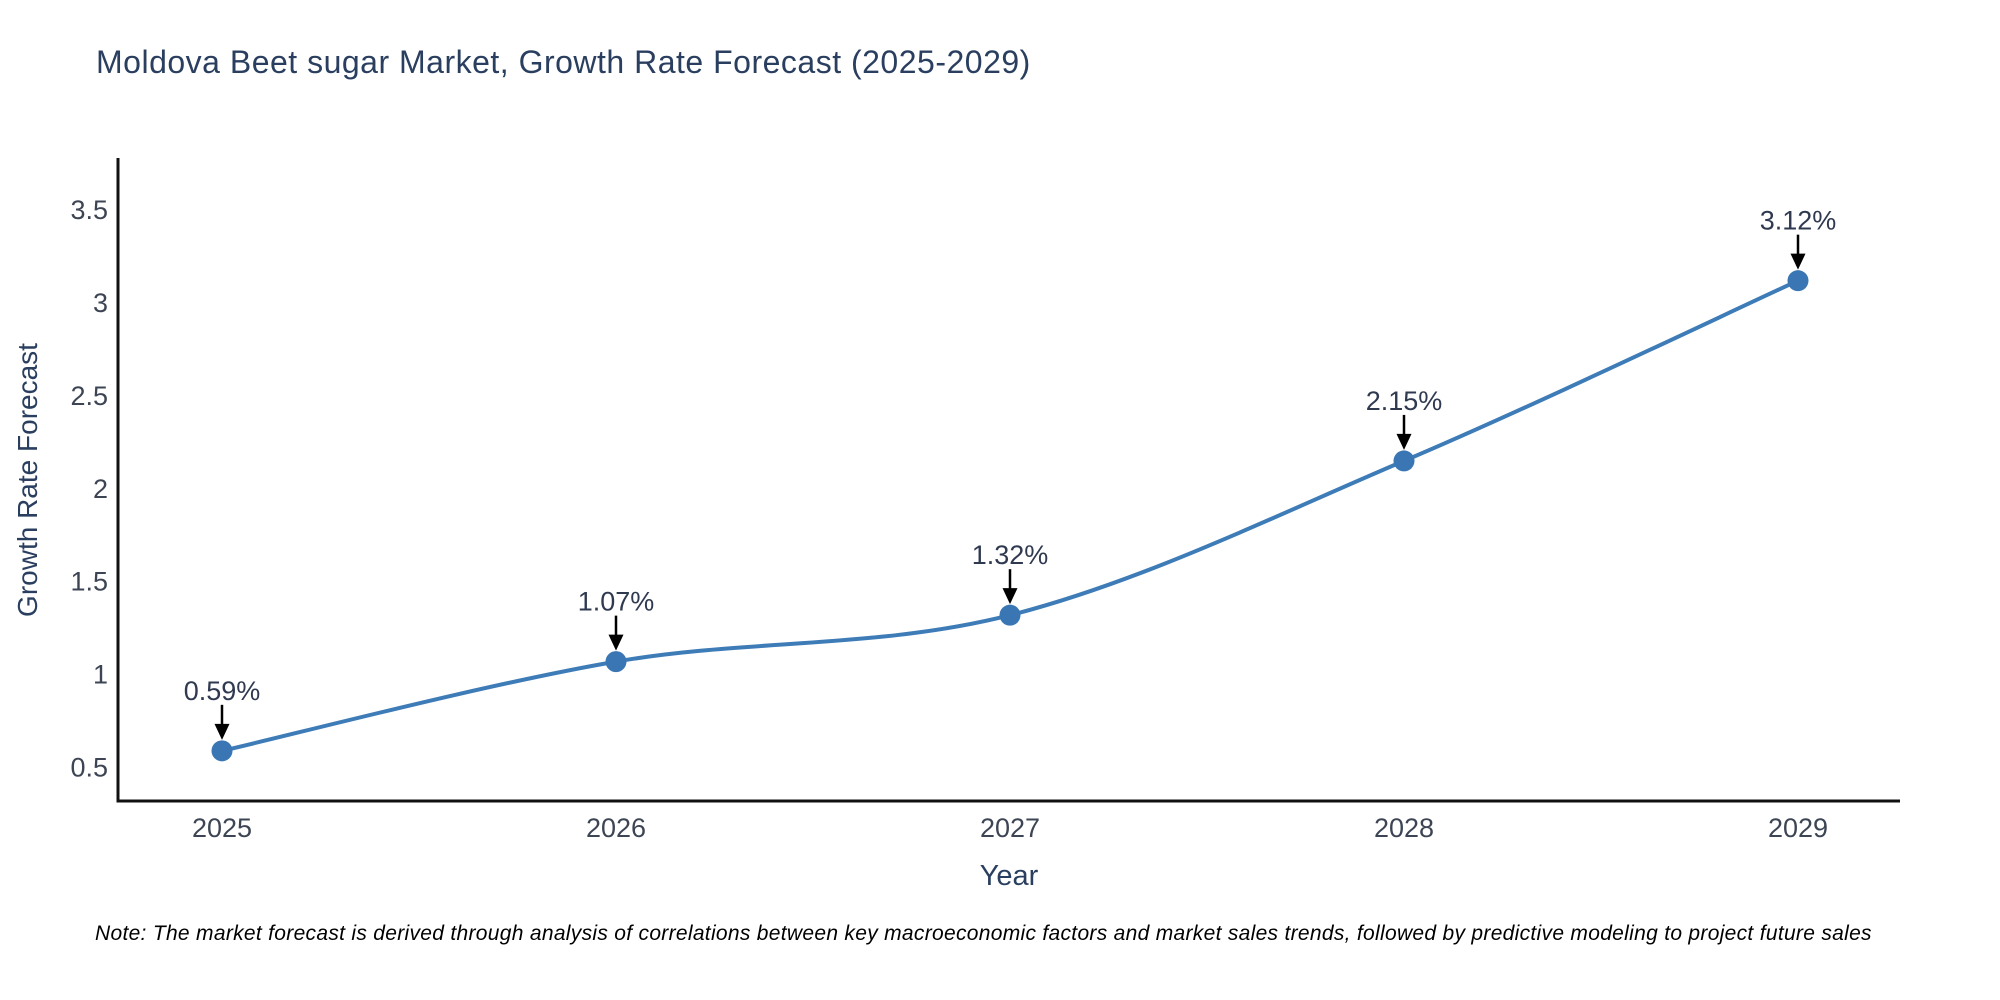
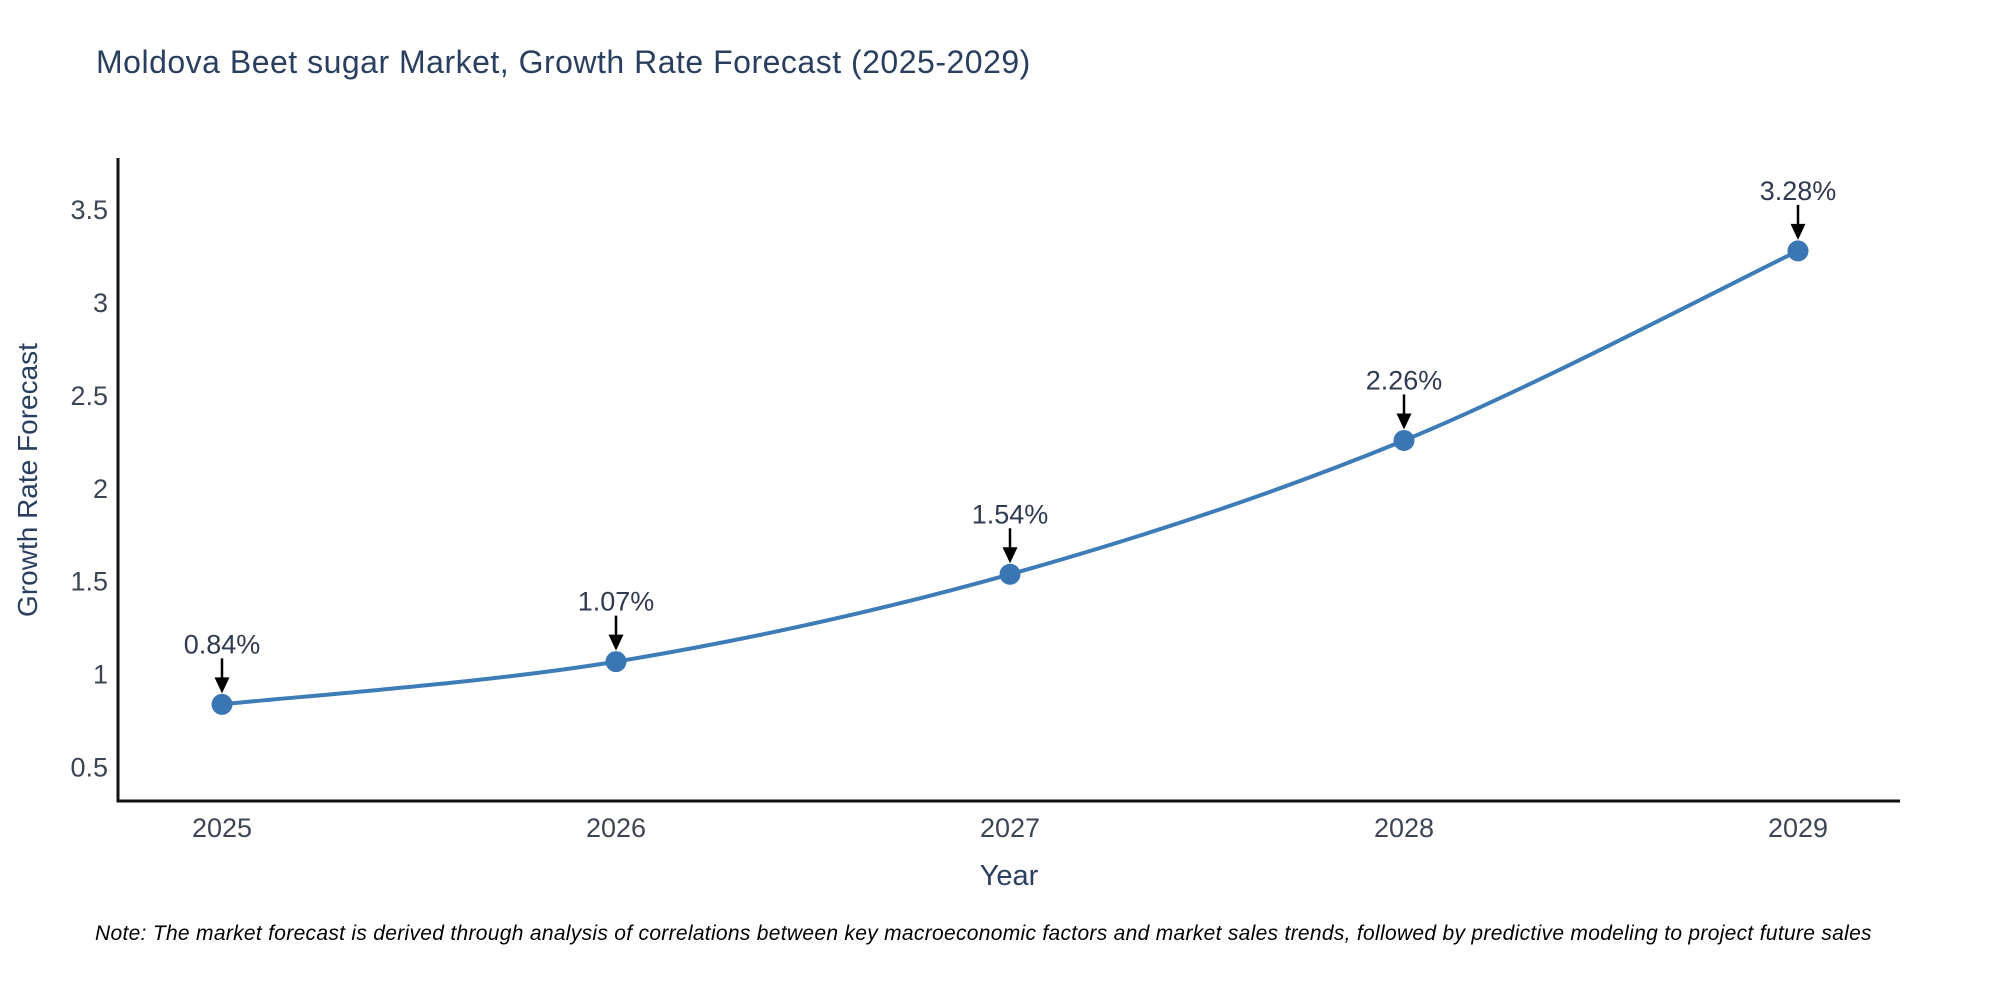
2025: 0.59% -> 0.84%
2027: 1.32% -> 1.54%
2028: 2.15% -> 2.26%
2029: 3.12% -> 3.28%
